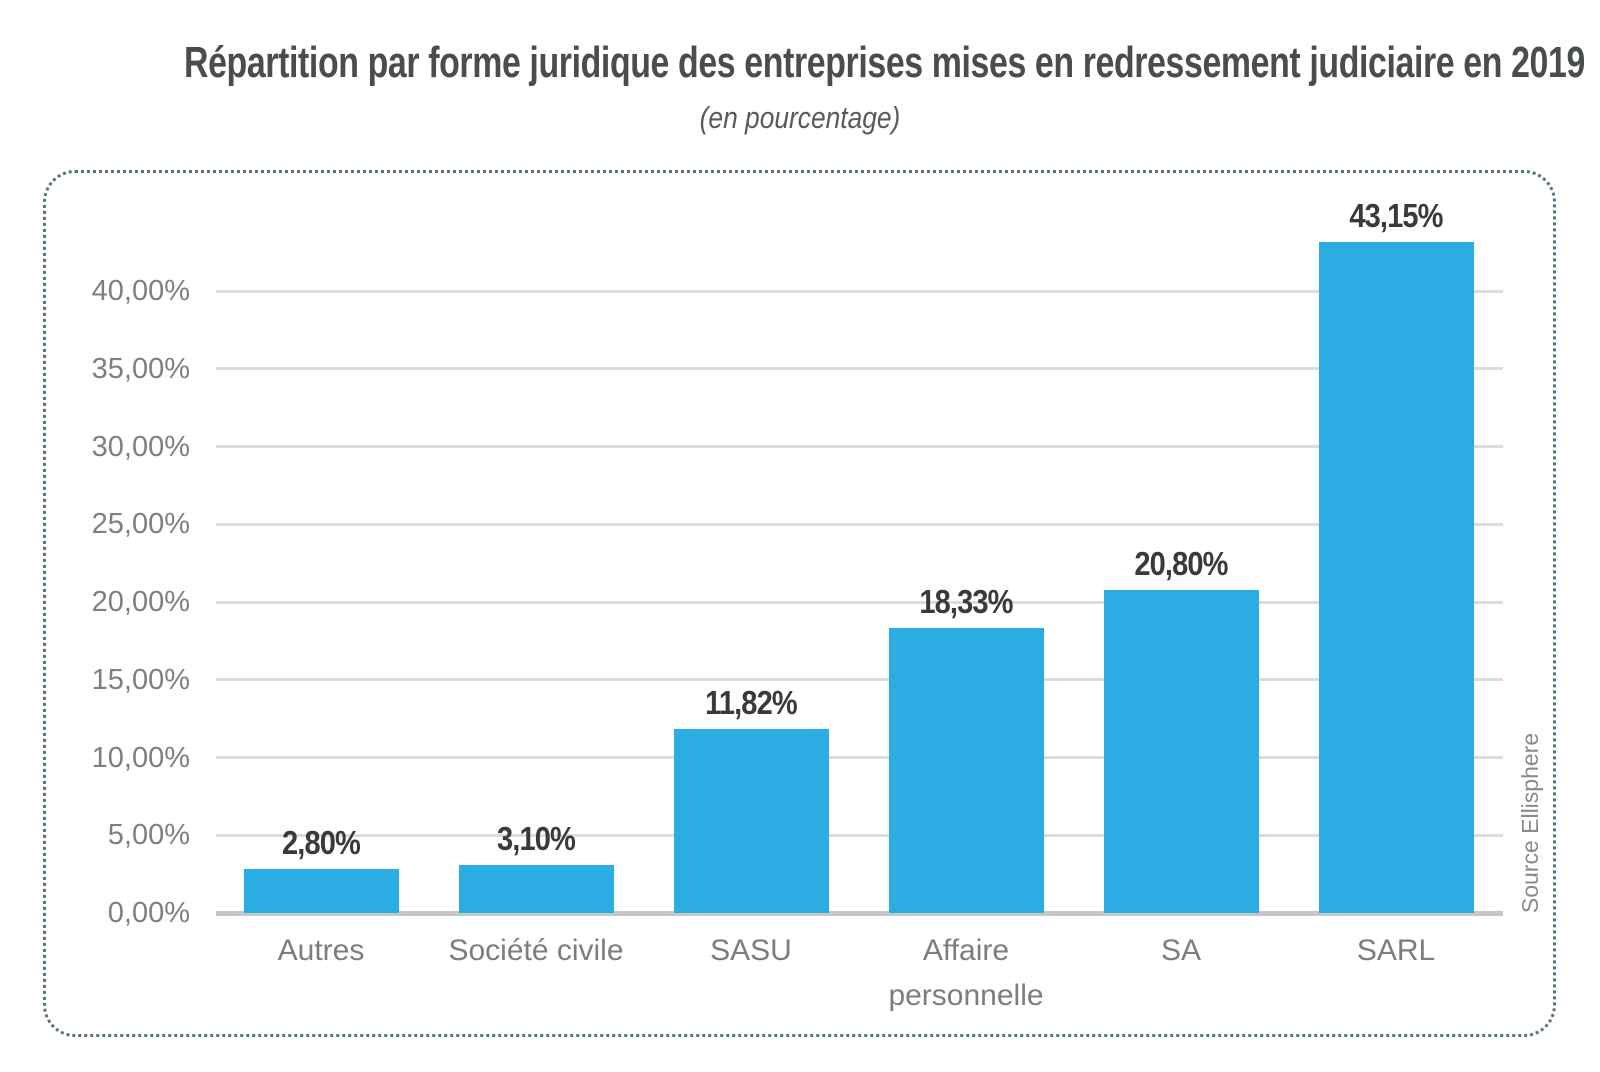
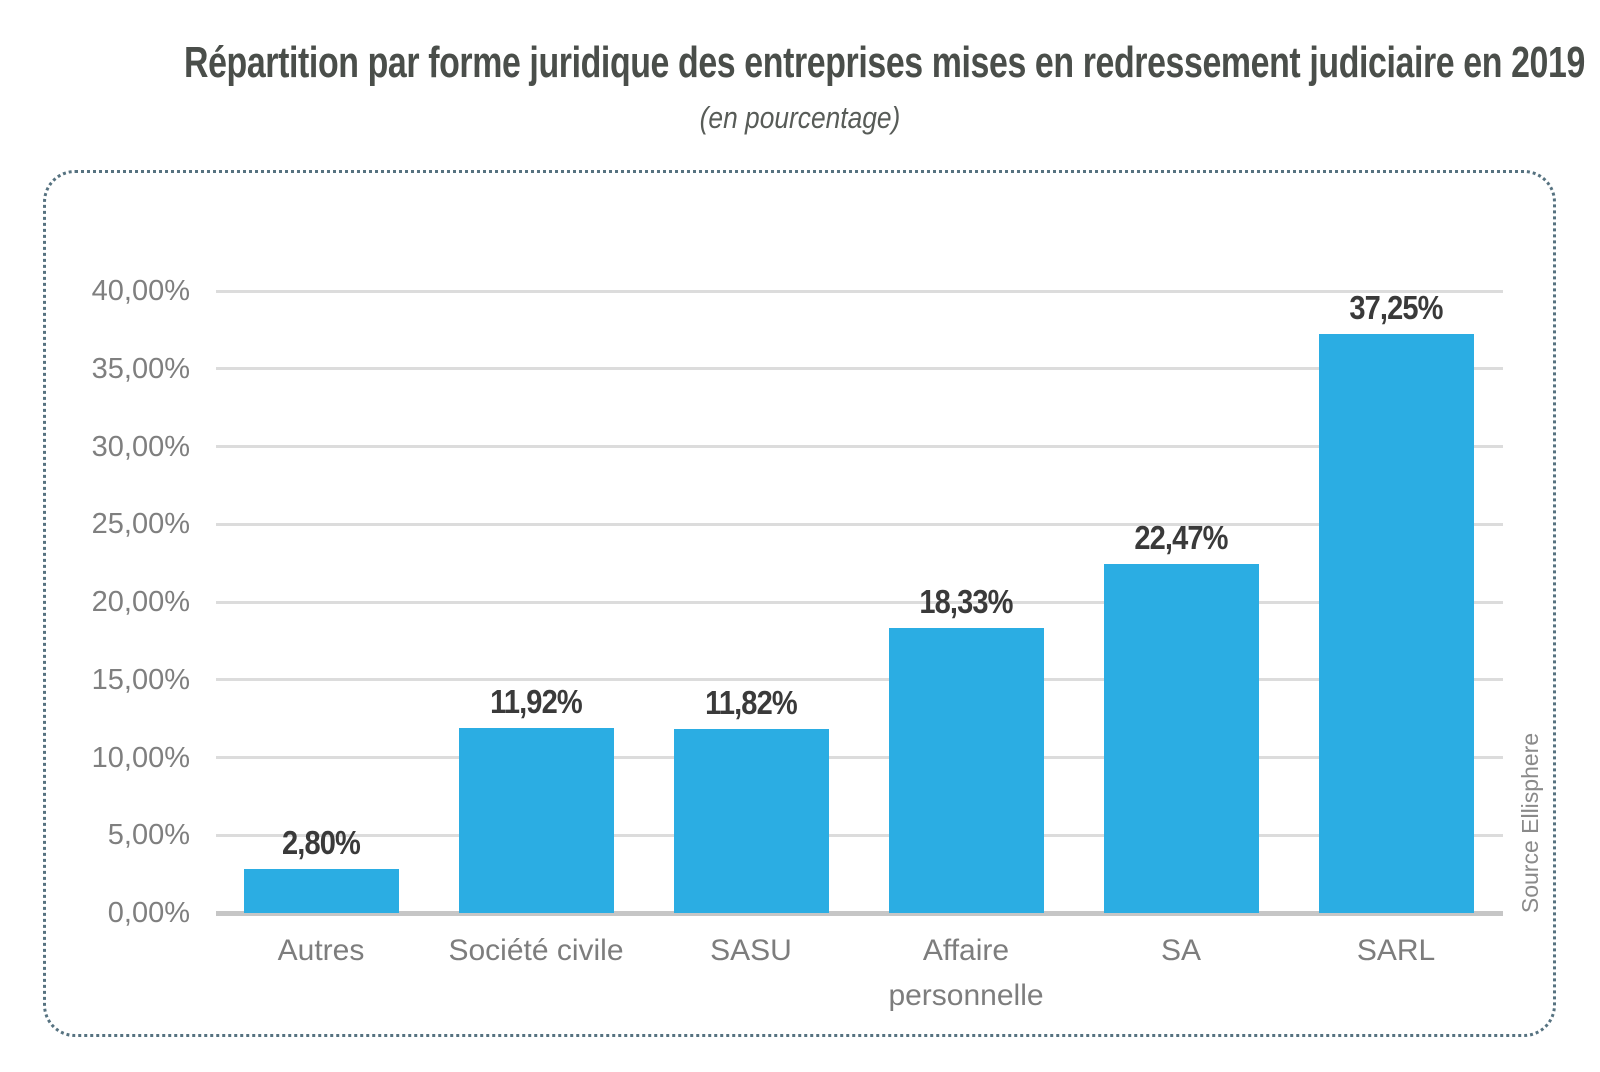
Société civile: 3,10% -> 11,92%
SA: 20,80% -> 22,47%
SARL: 43,15% -> 37,25%
